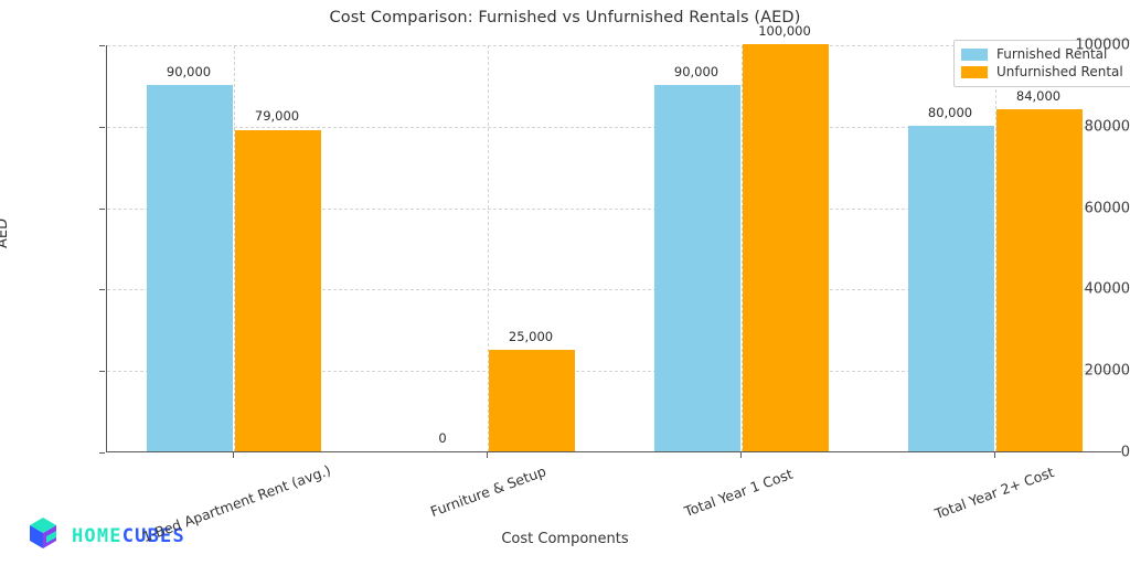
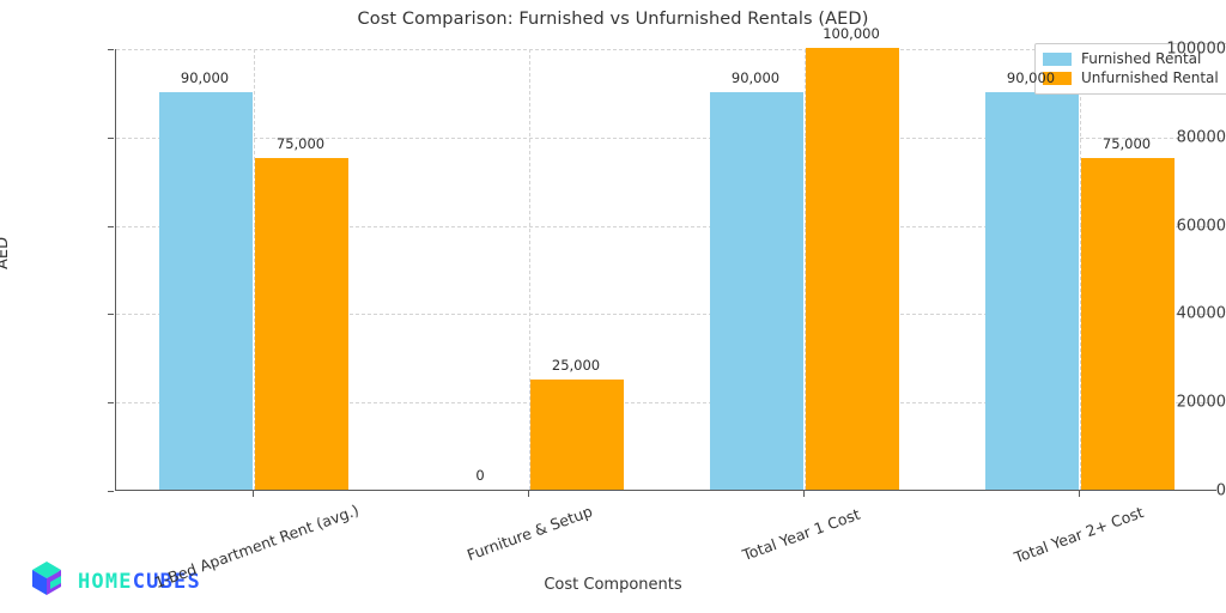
Unfurnished Rental/1-Bed Apartment Rent (avg.): 79,000 -> 75,000
Furnished Rental/Total Year 2+ Cost: 80,000 -> 90,000
Unfurnished Rental/Total Year 2+ Cost: 84,000 -> 75,000
